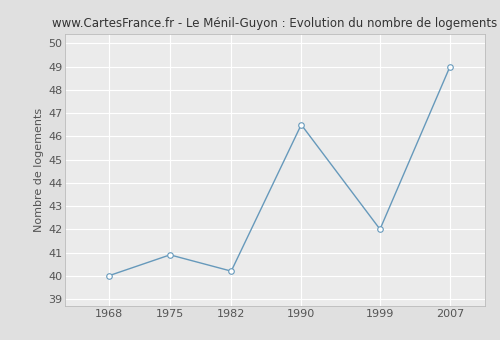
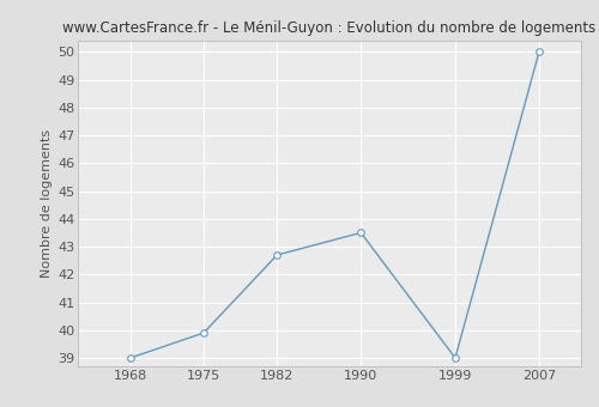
1968: 40.0 -> 39.0
1975: 40.9 -> 39.9
1982: 40.2 -> 42.7
1990: 46.5 -> 43.5
1999: 42.0 -> 39.0
2007: 49.0 -> 50.0
